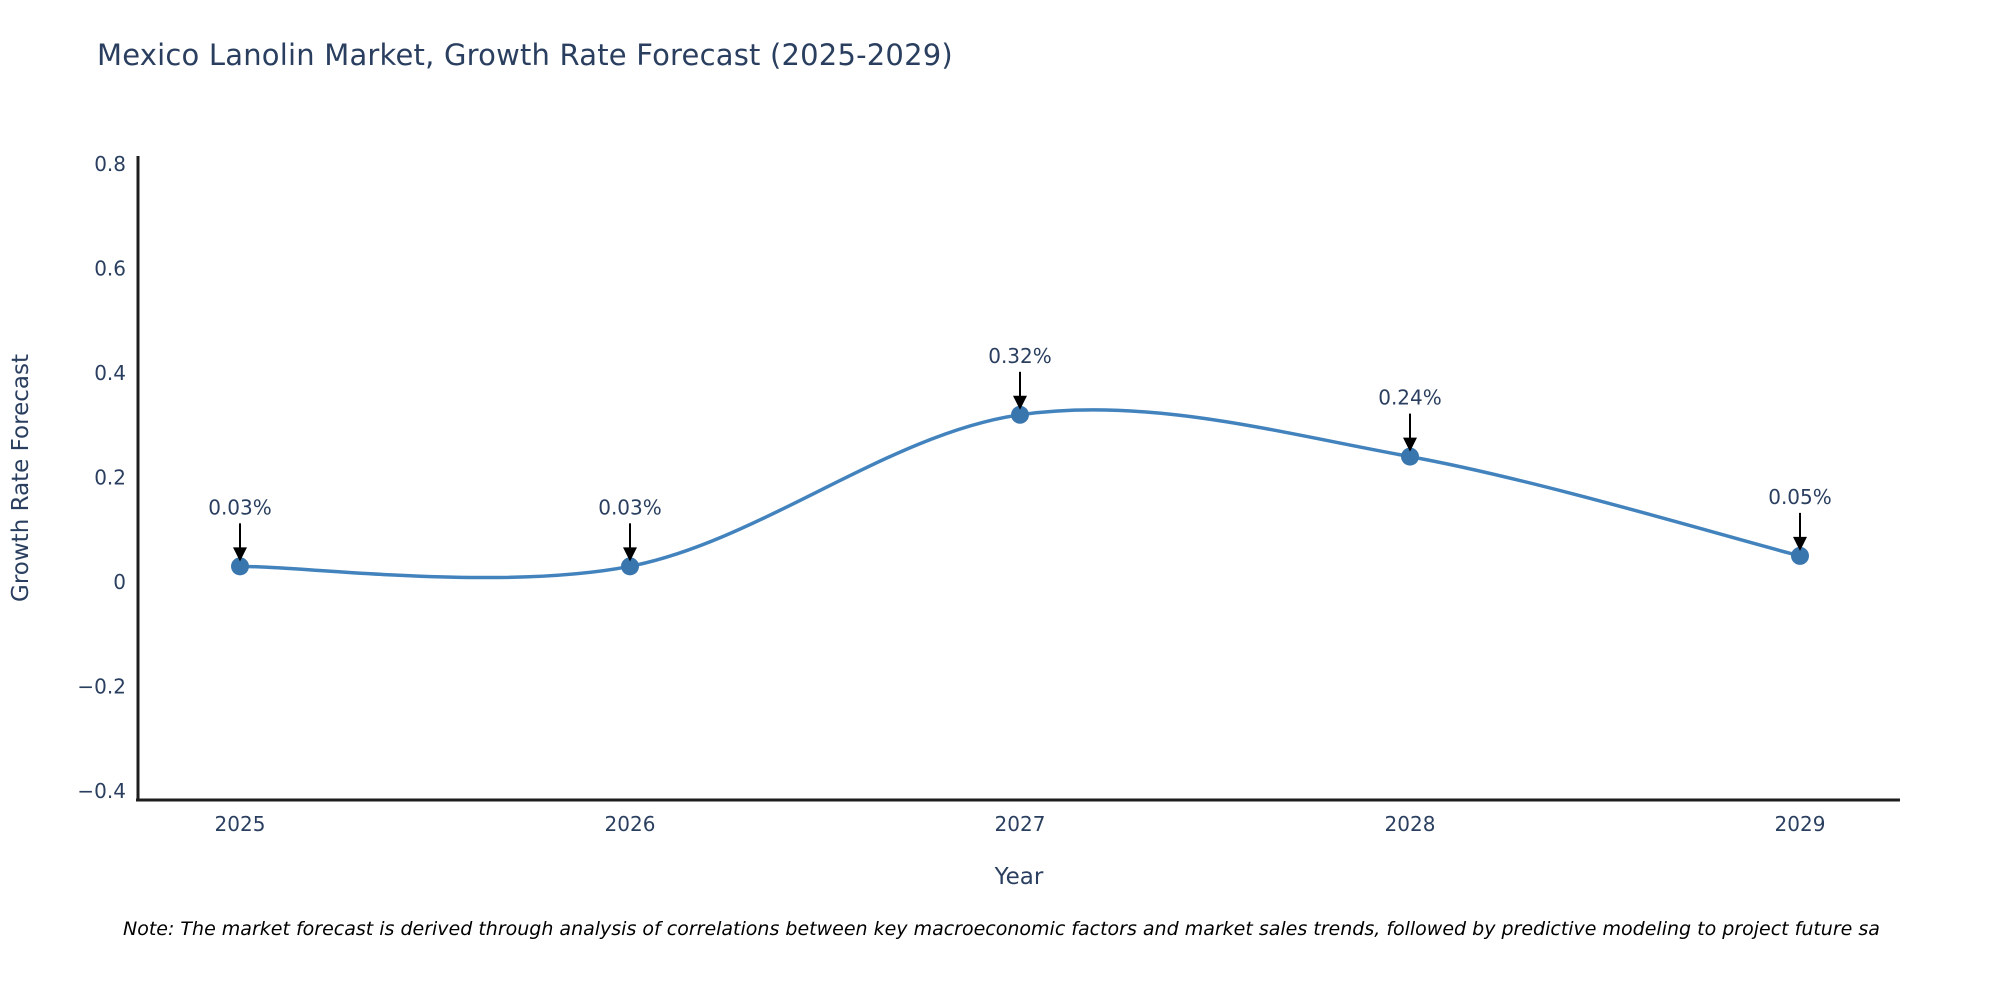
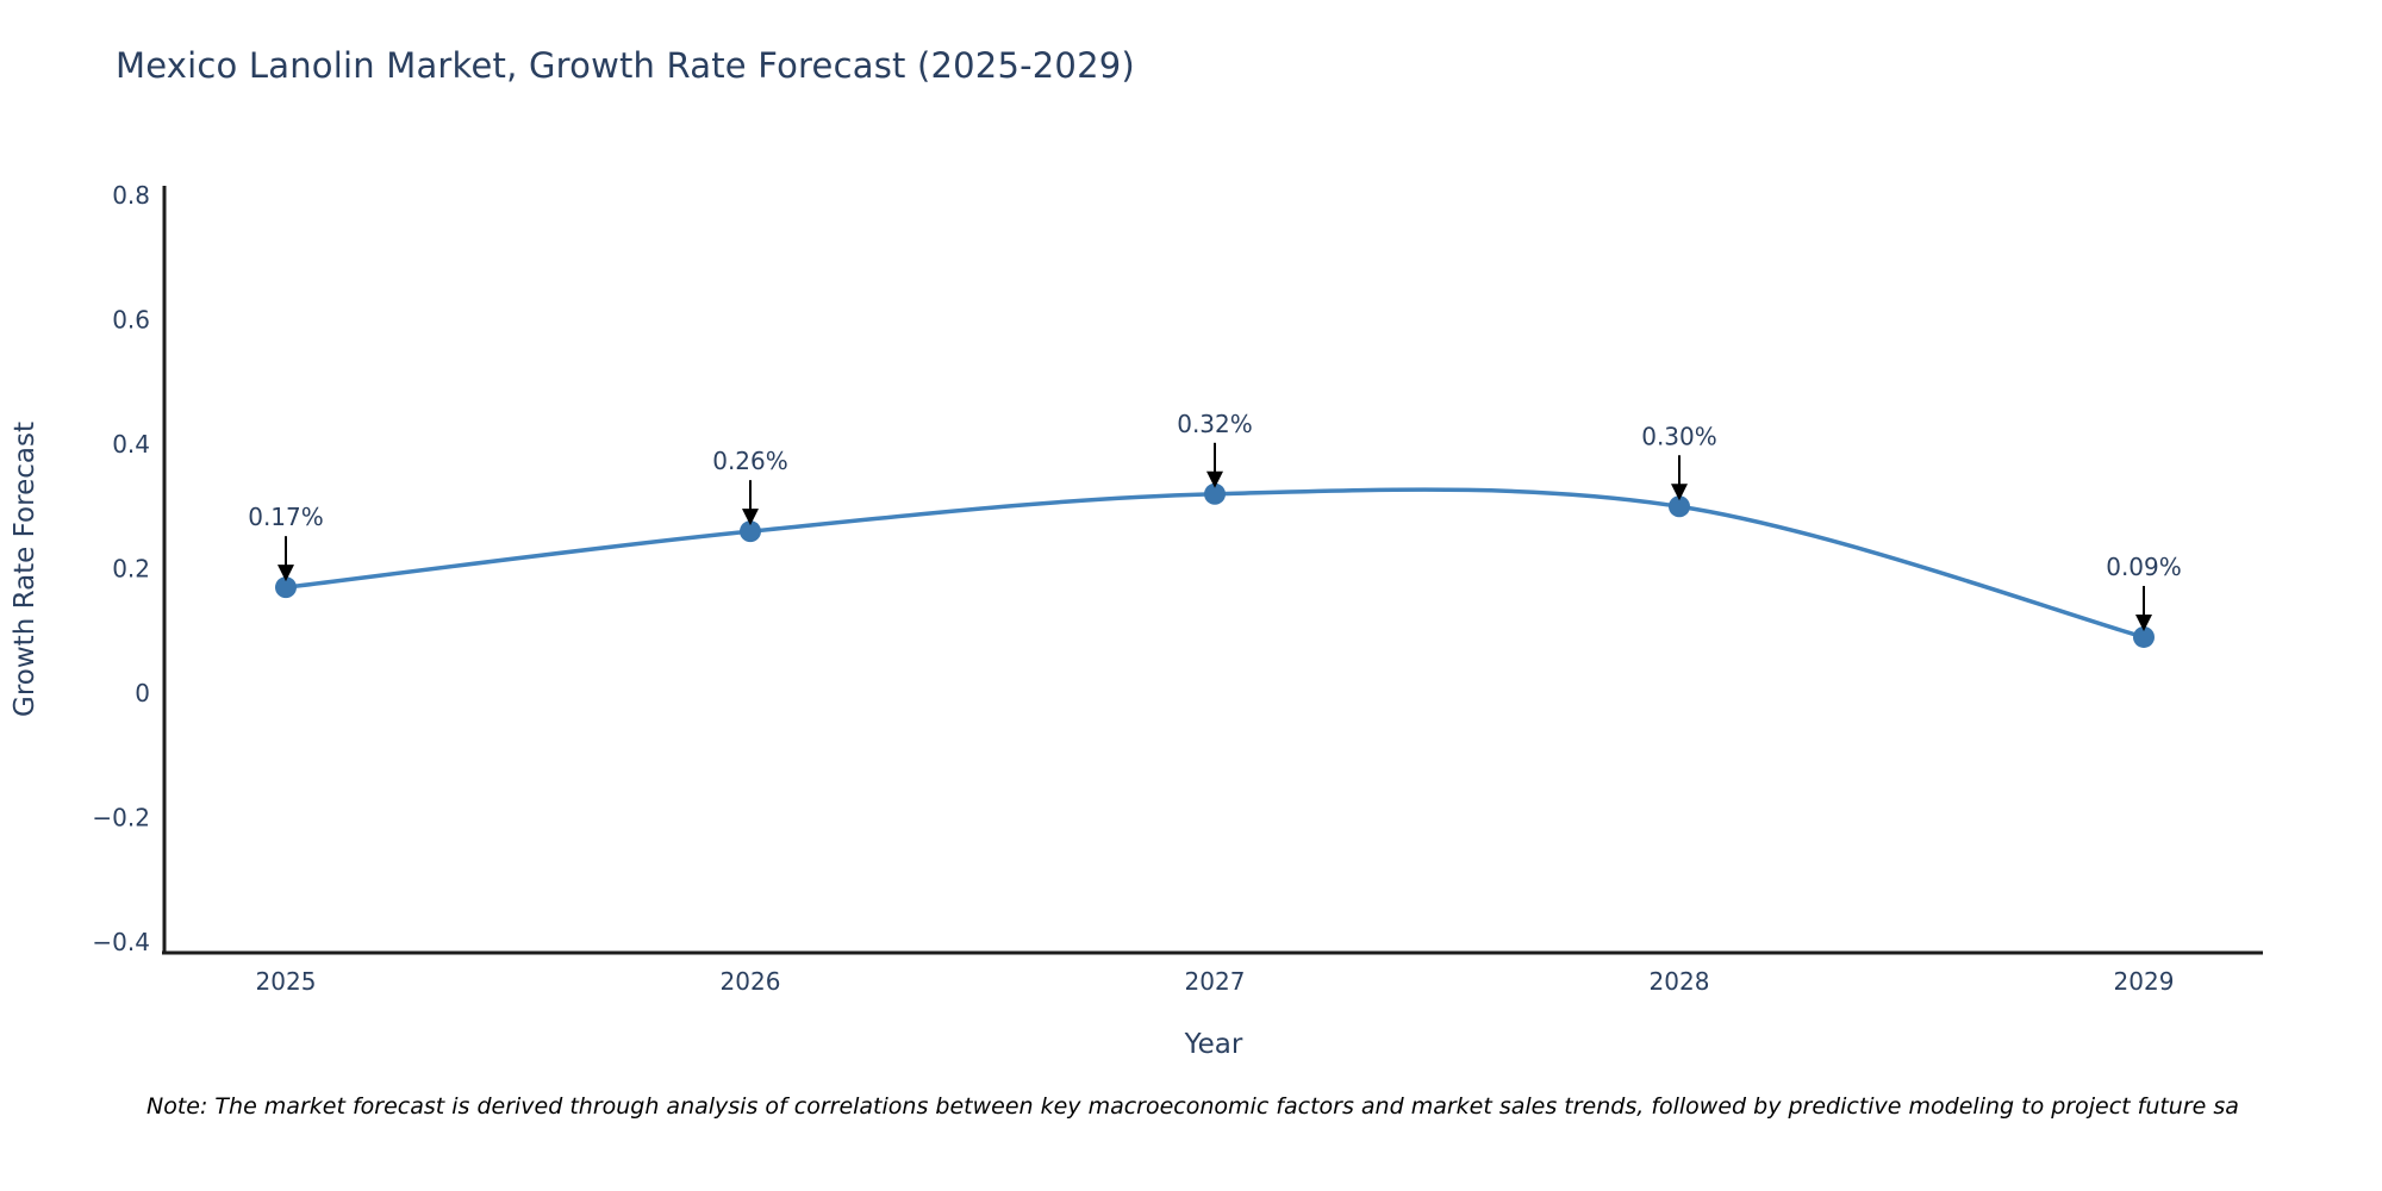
2025: 0.03% -> 0.17%
2026: 0.03% -> 0.26%
2028: 0.24% -> 0.30%
2029: 0.05% -> 0.09%
